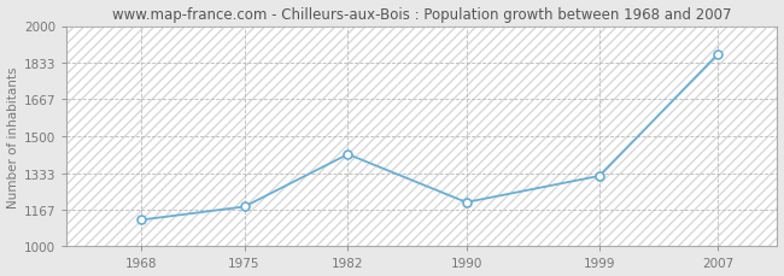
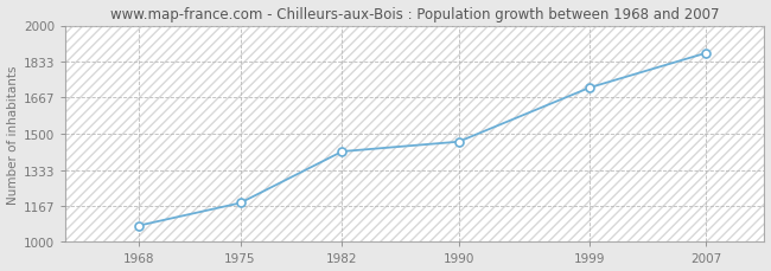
1968: 1120 -> 1080
1990: 1200 -> 1460
1999: 1320 -> 1710
